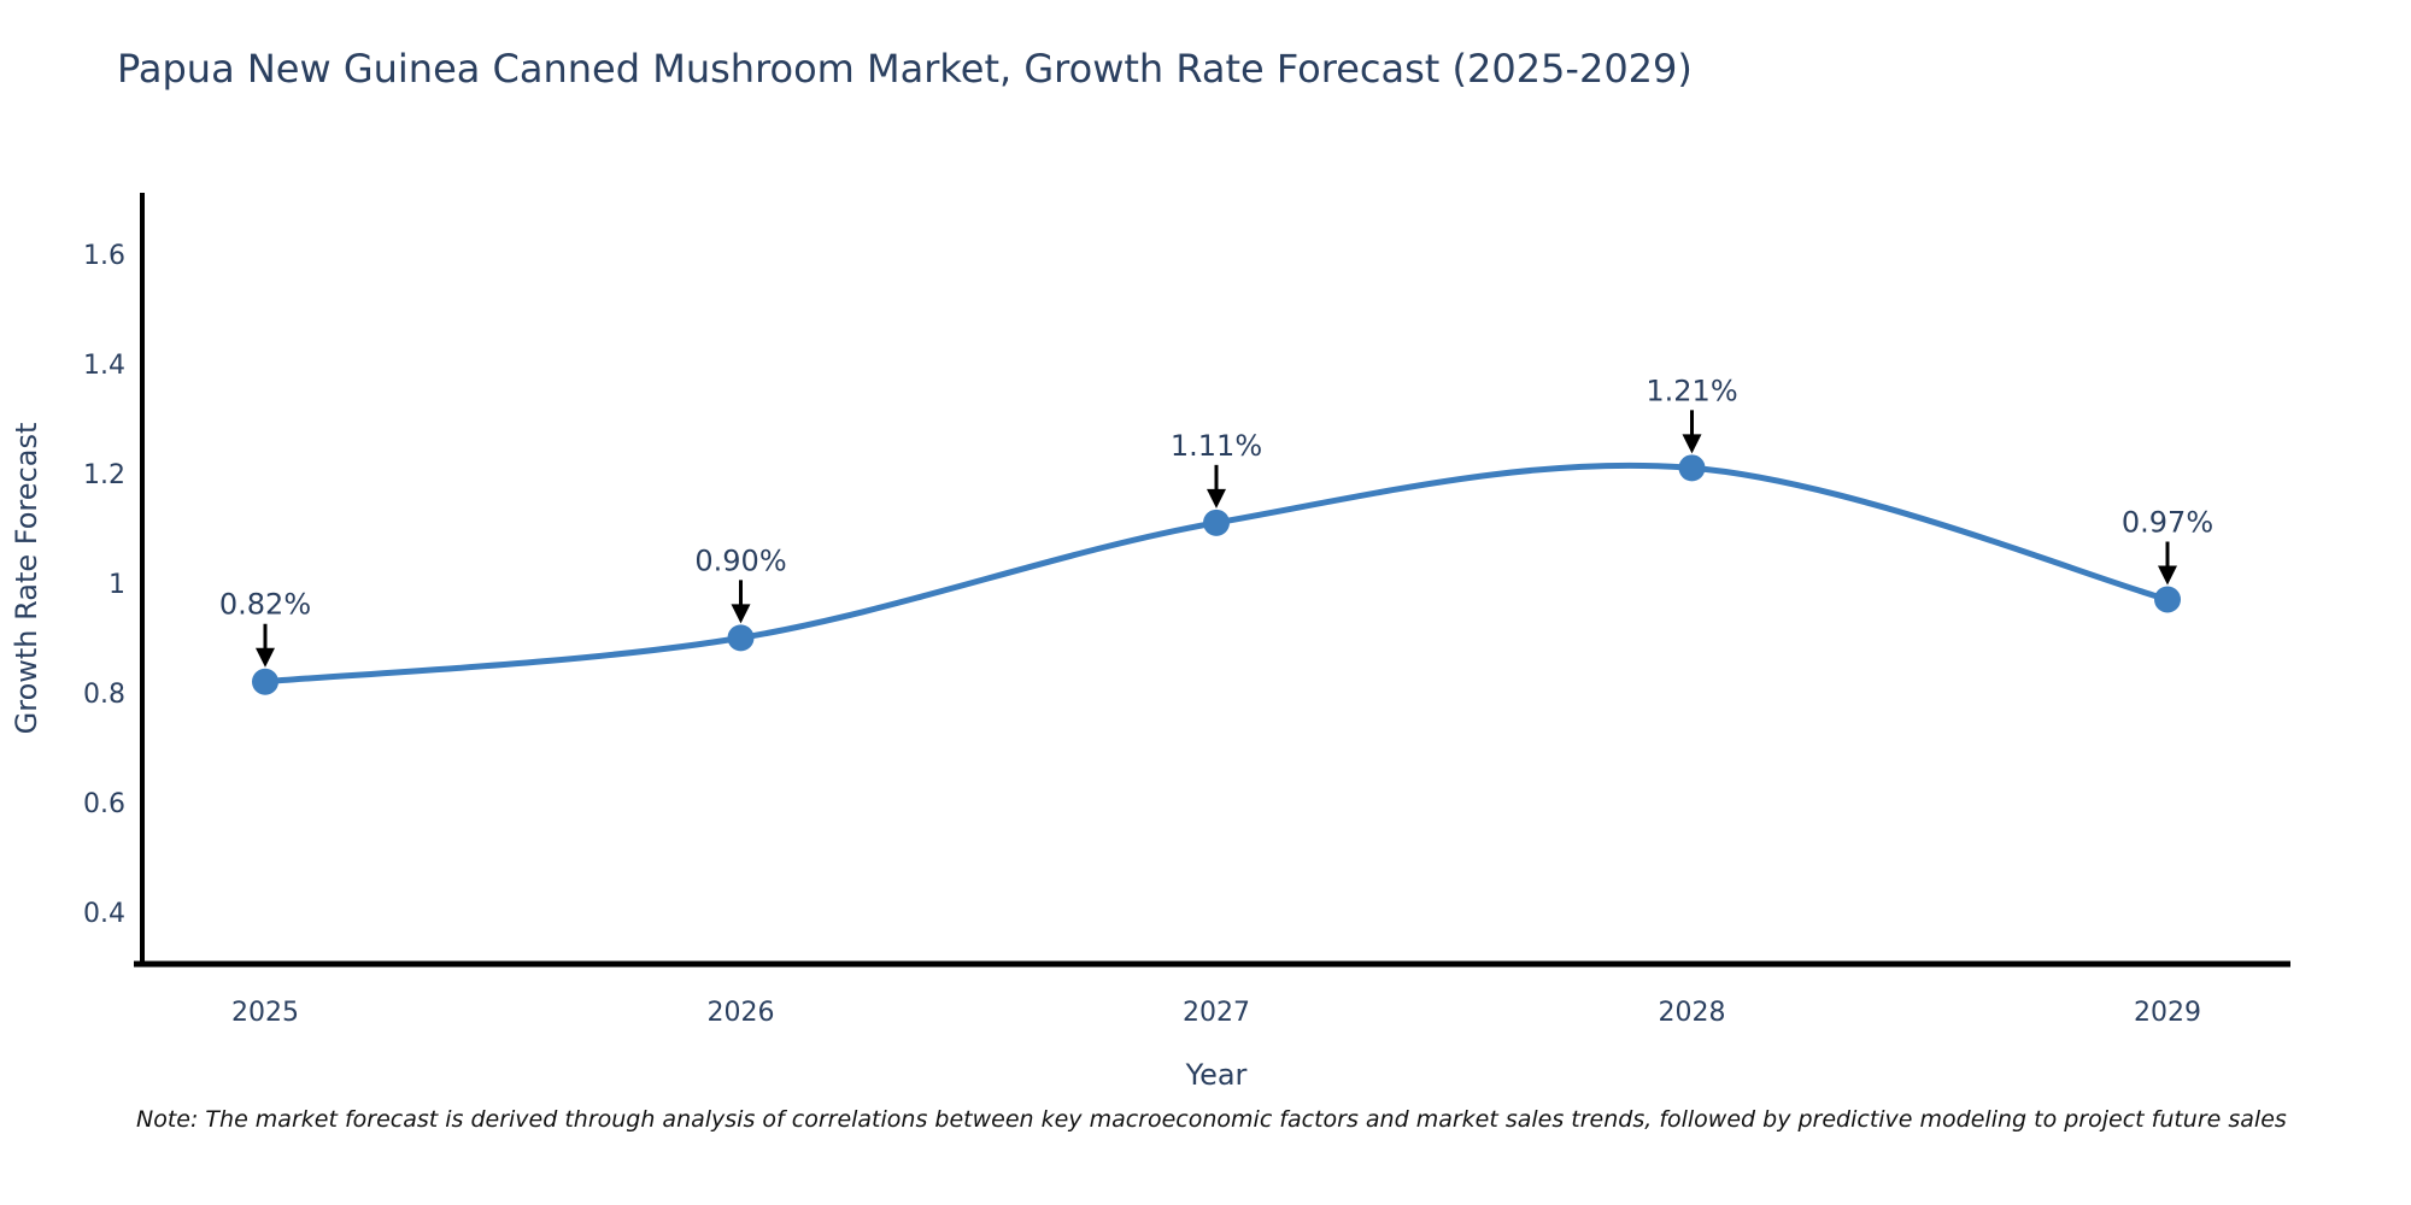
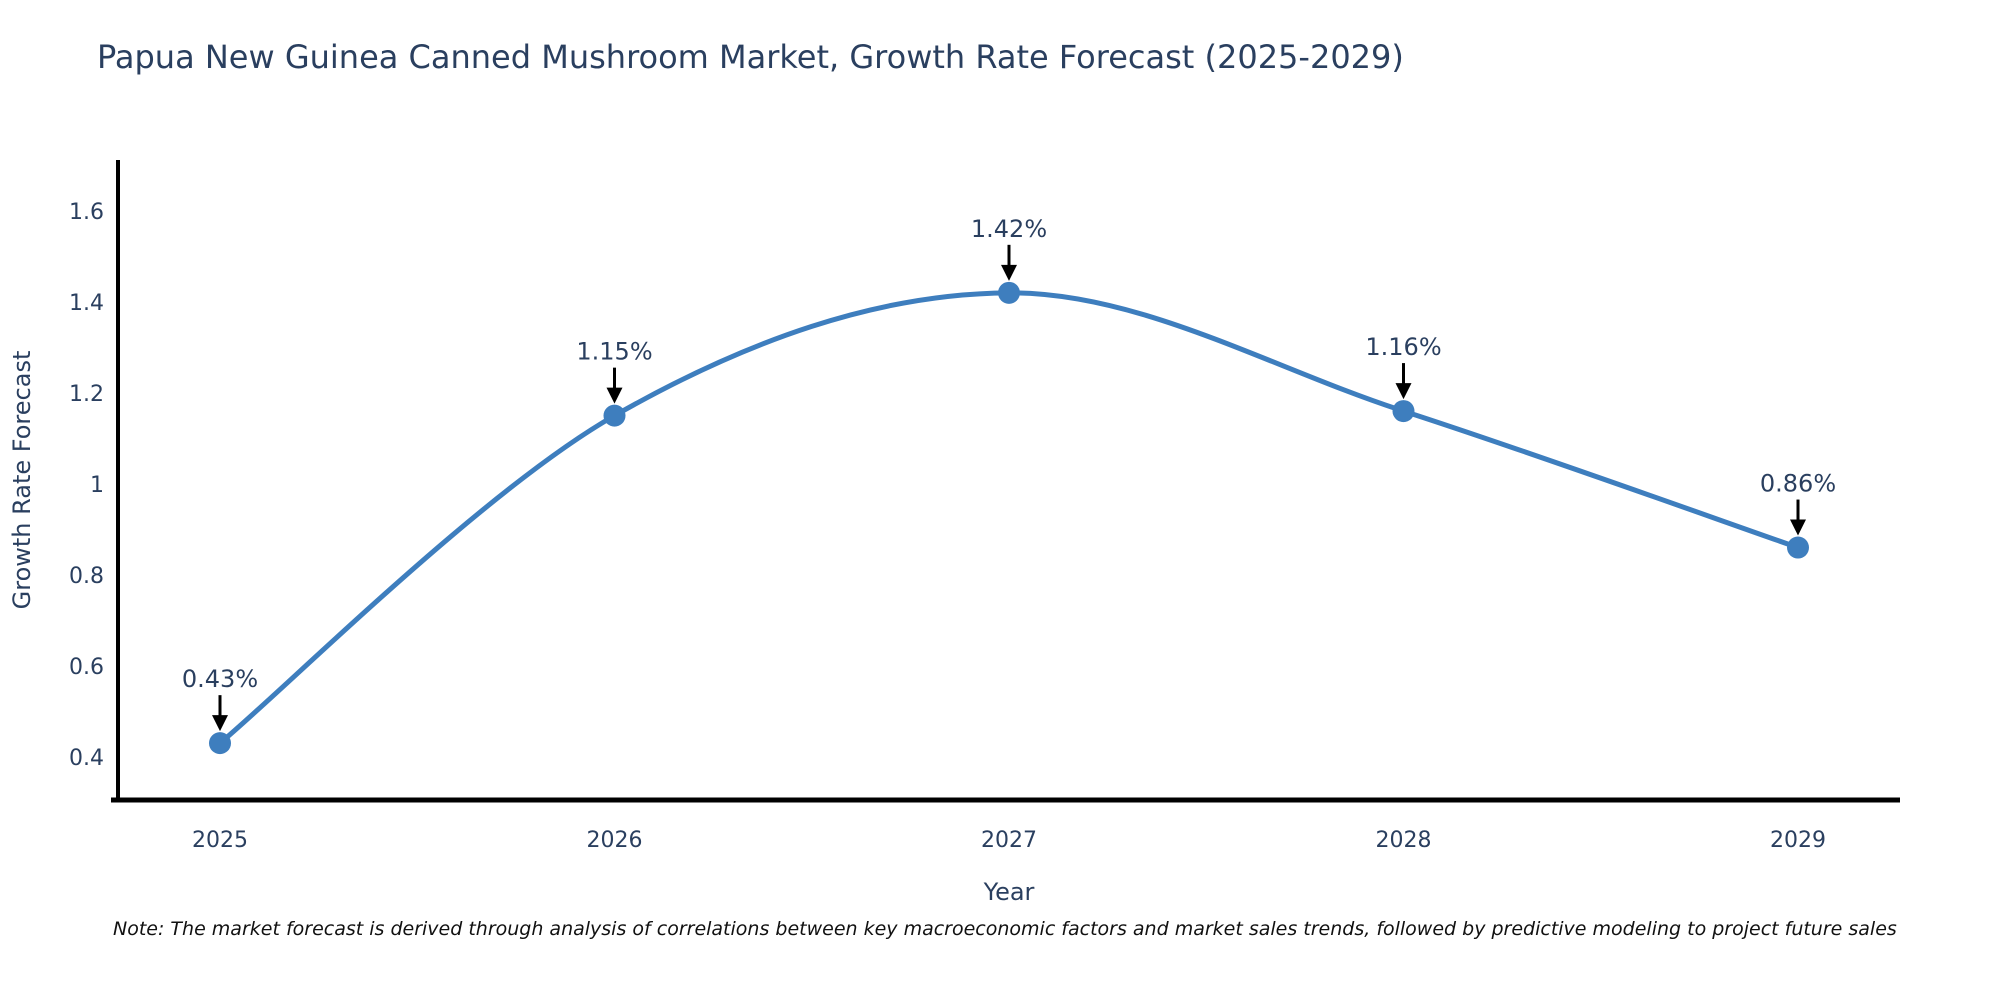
2025: 0.82% -> 0.43%
2026: 0.90% -> 1.15%
2027: 1.11% -> 1.42%
2028: 1.21% -> 1.16%
2029: 0.97% -> 0.86%
